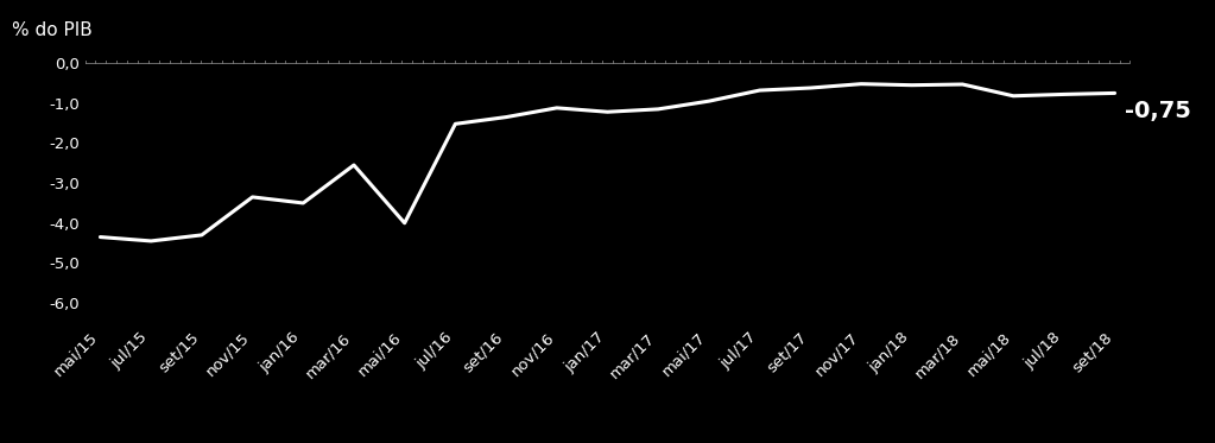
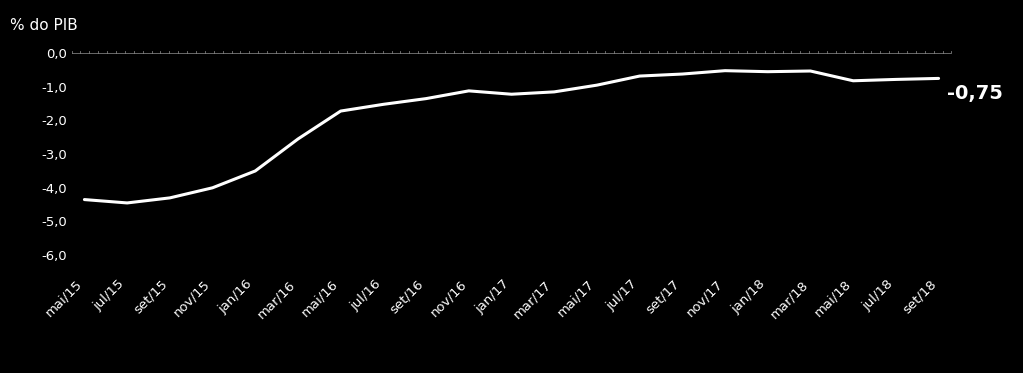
nov/15: -3,35 -> -4,00
mai/16: -4,00 -> -1,72
